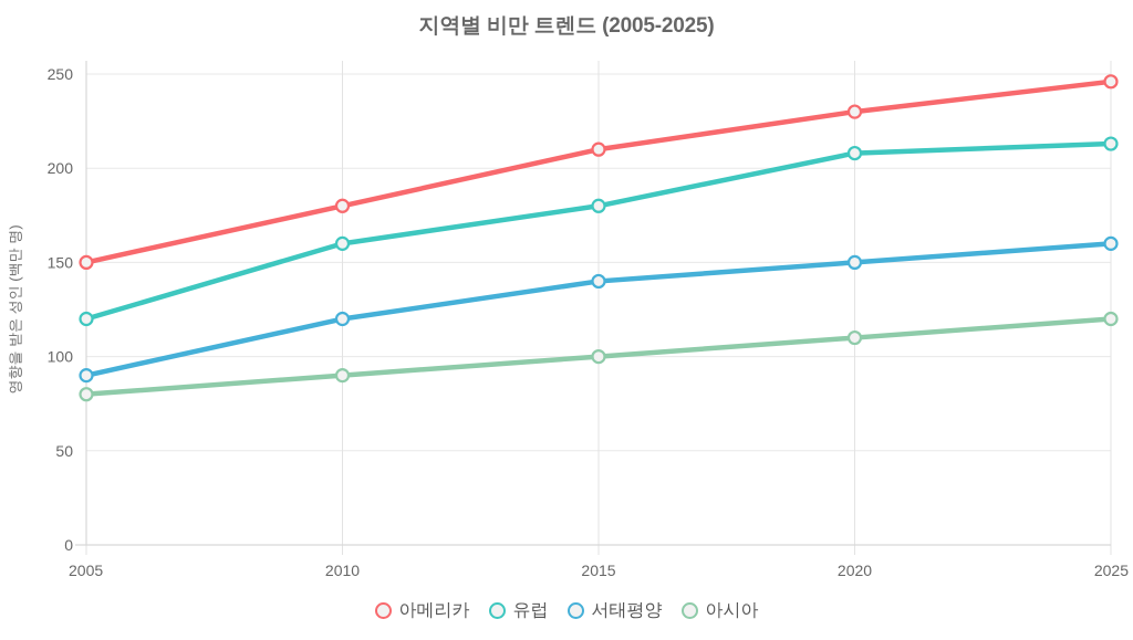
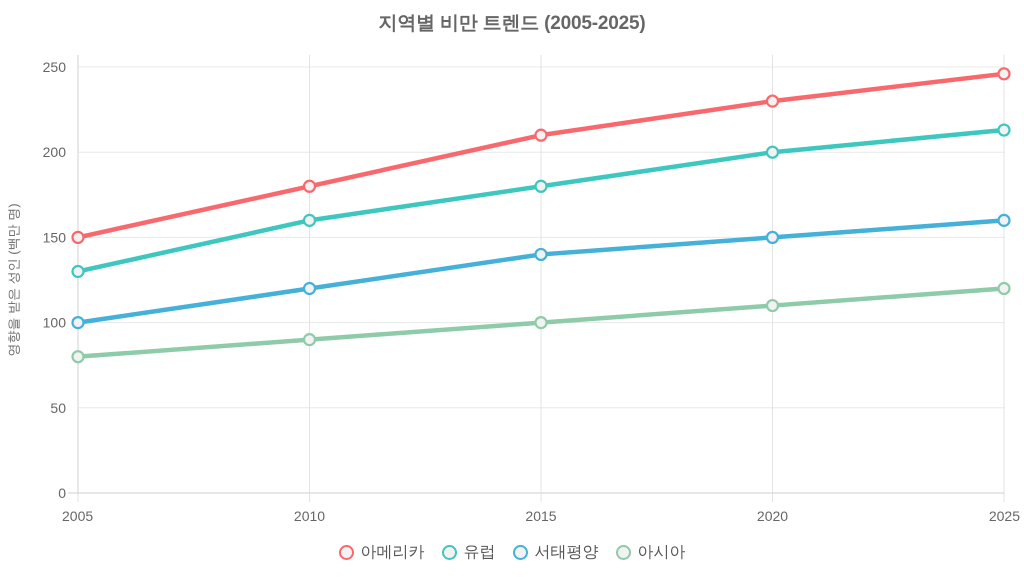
유럽/2005: 120 -> 130
서태평양/2005: 90 -> 100
유럽/2020: 208 -> 200
